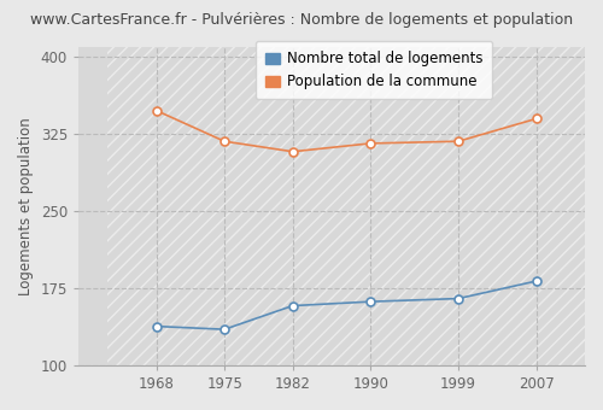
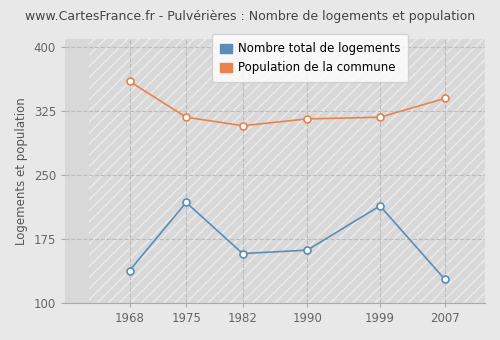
Population de la commune/1968: 348 -> 360
Nombre total de logements/1975: 135 -> 218
Nombre total de logements/1999: 165 -> 214
Nombre total de logements/2007: 182 -> 128
